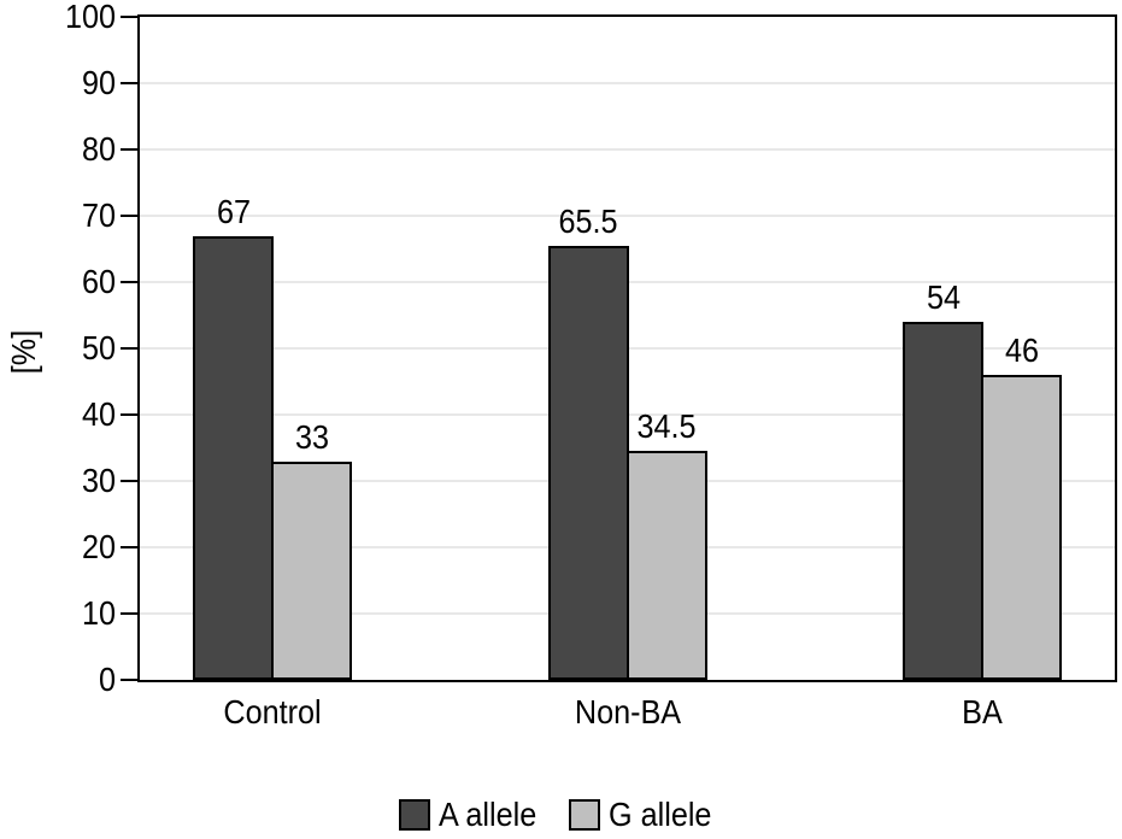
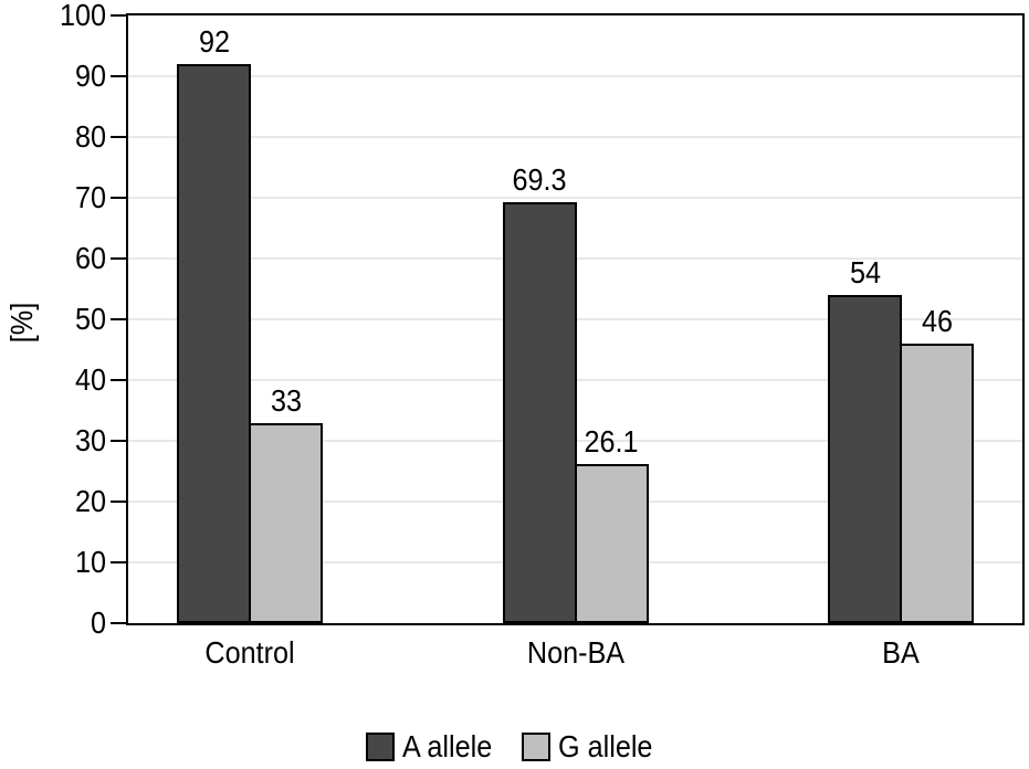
A allele/Control: 67 -> 92
A allele/Non-BA: 65.5 -> 69.3
G allele/Non-BA: 34.5 -> 26.1
